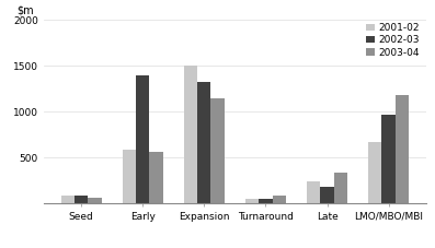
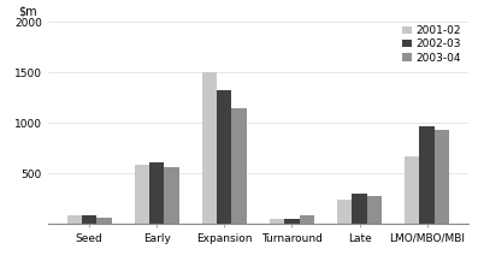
2002-03/Early: 1400 -> 610
2002-03/Late: 180 -> 300
2003-04/Late: 340 -> 280
2003-04/LMO/MBO/MBI: 1180 -> 930
